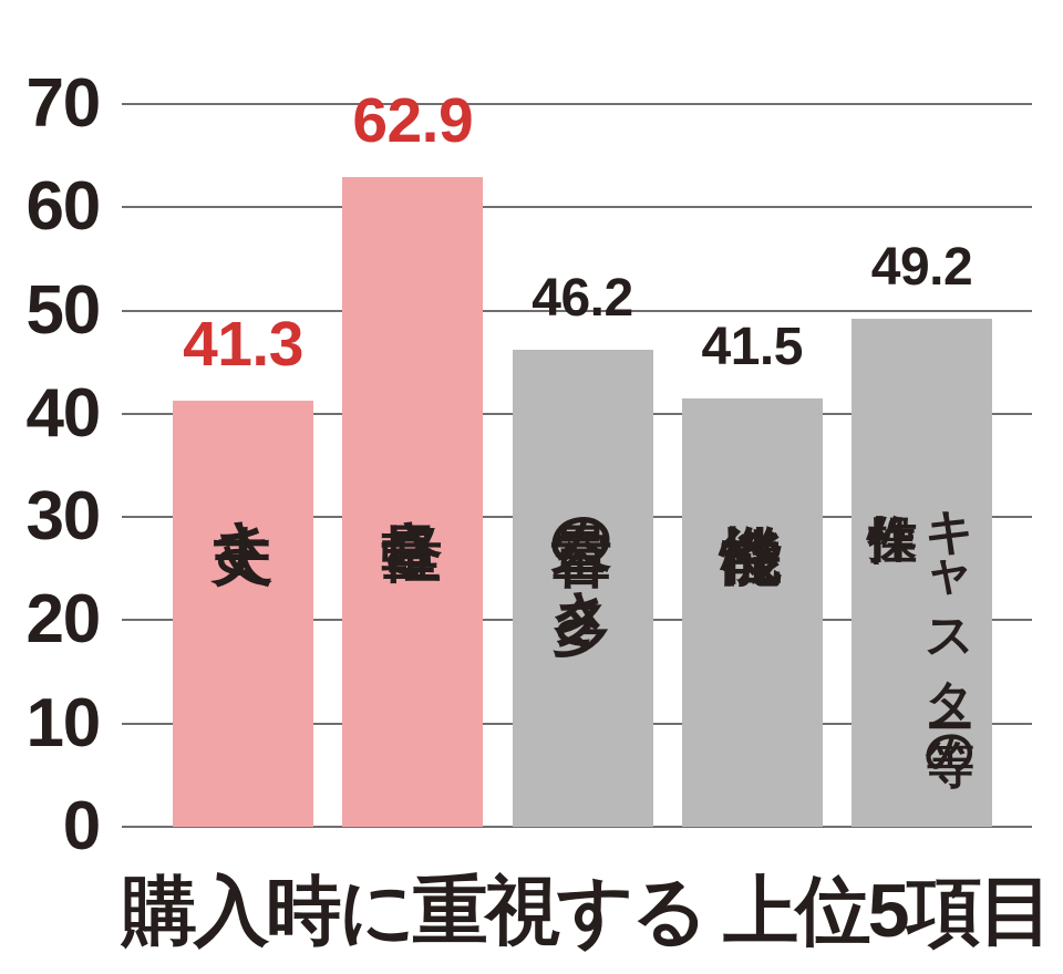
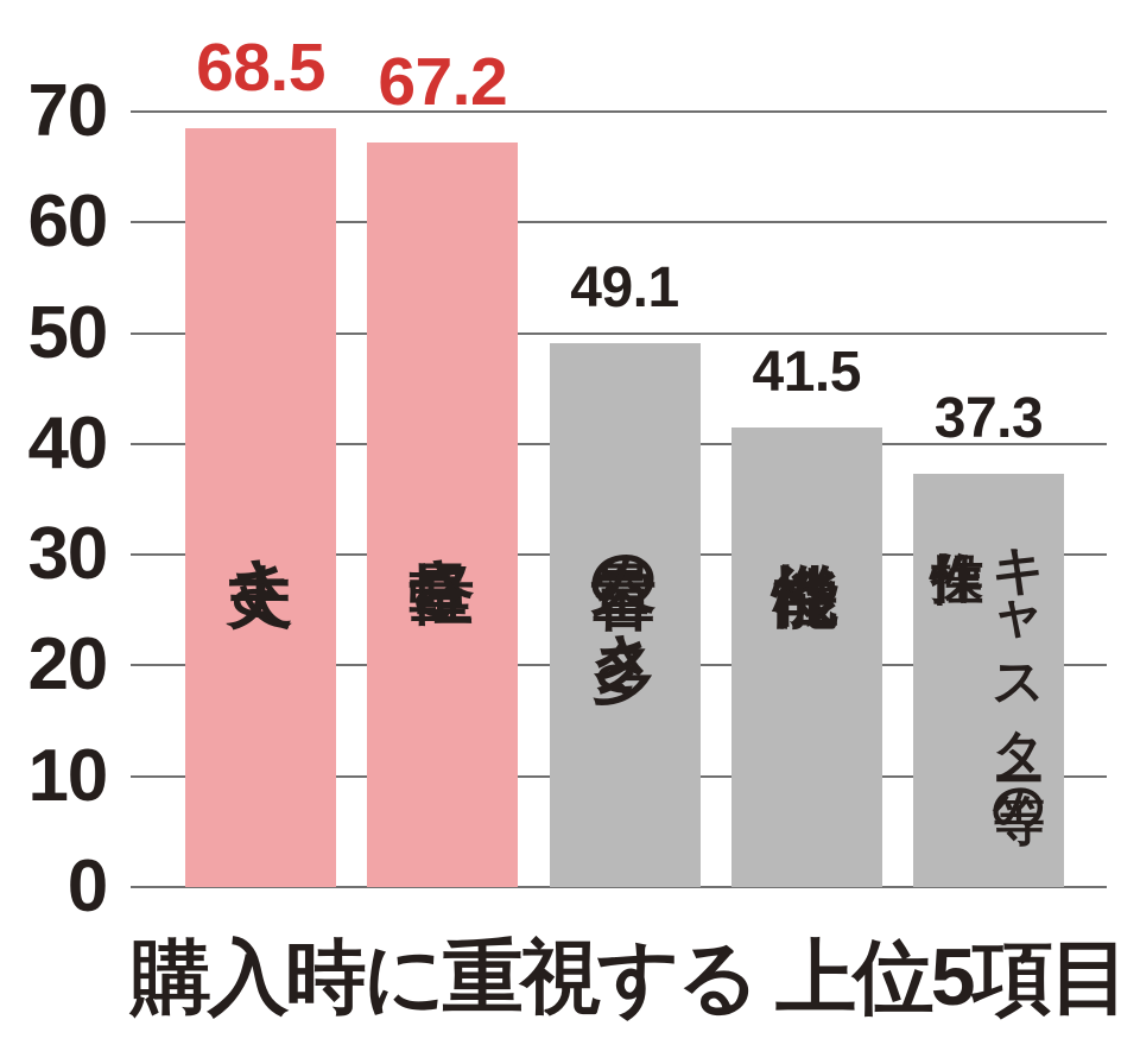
丈夫さ: 41.3 -> 68.5
軽量さ: 62.9 -> 67.2
容量の多さ: 46.2 -> 49.1
キャスター等の 操作性: 49.2 -> 37.3
